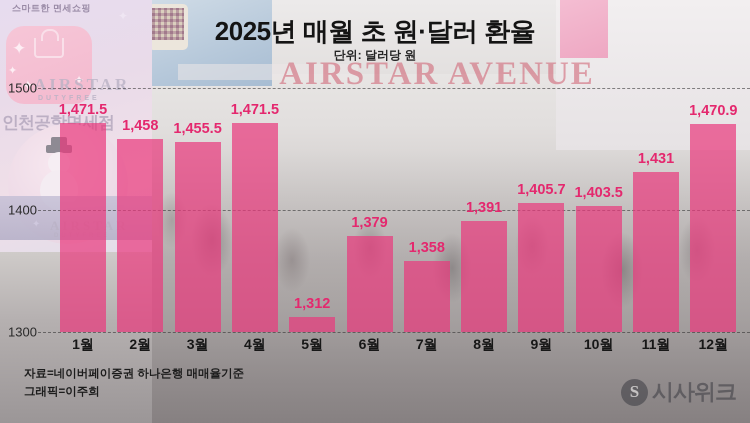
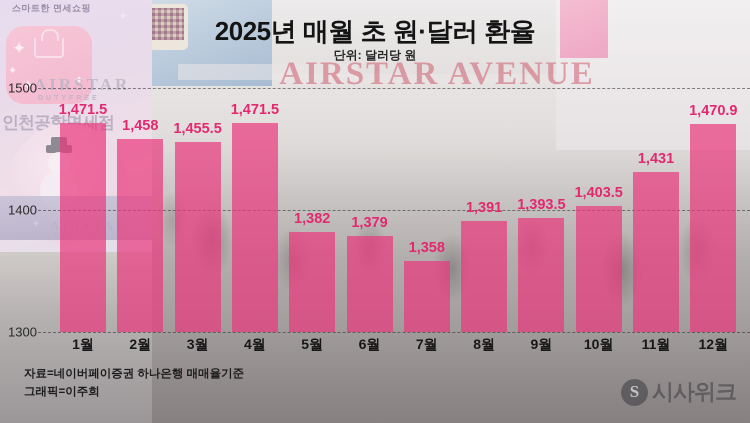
5월: 1,312 -> 1,382
9월: 1,405.7 -> 1,393.5
